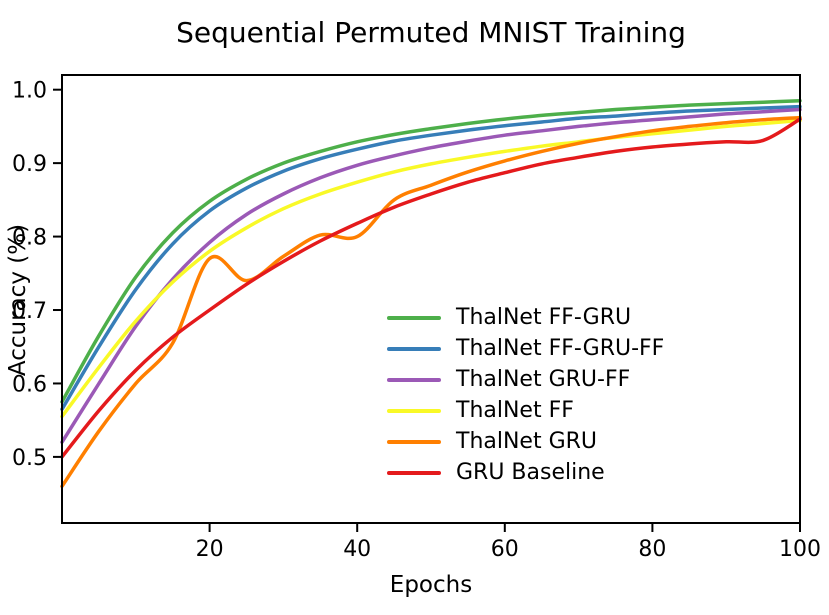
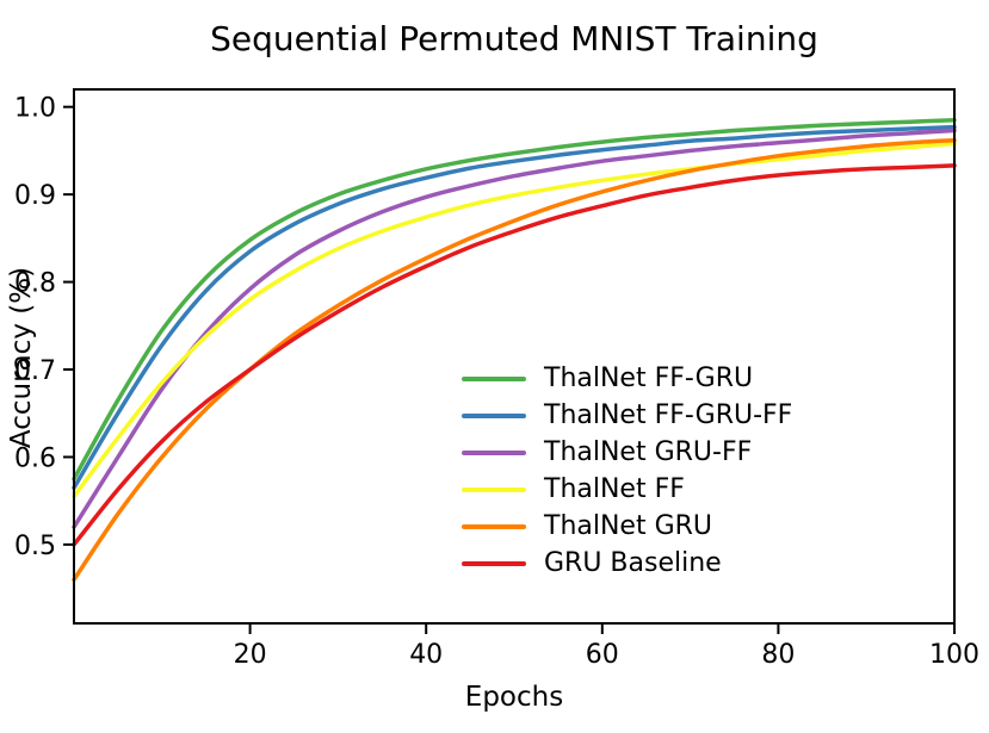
ThalNet GRU/20: 0.77 -> 0.70
ThalNet GRU/40: 0.80 -> 0.83
GRU Baseline/100: 0.96 -> 0.93
